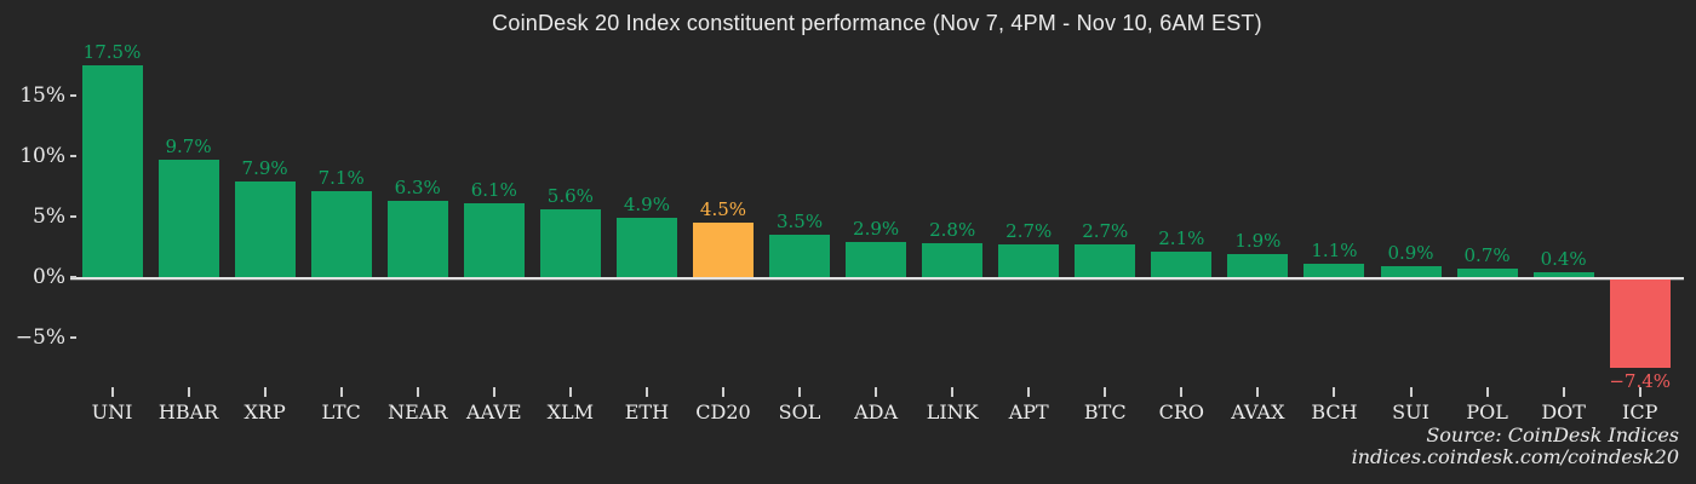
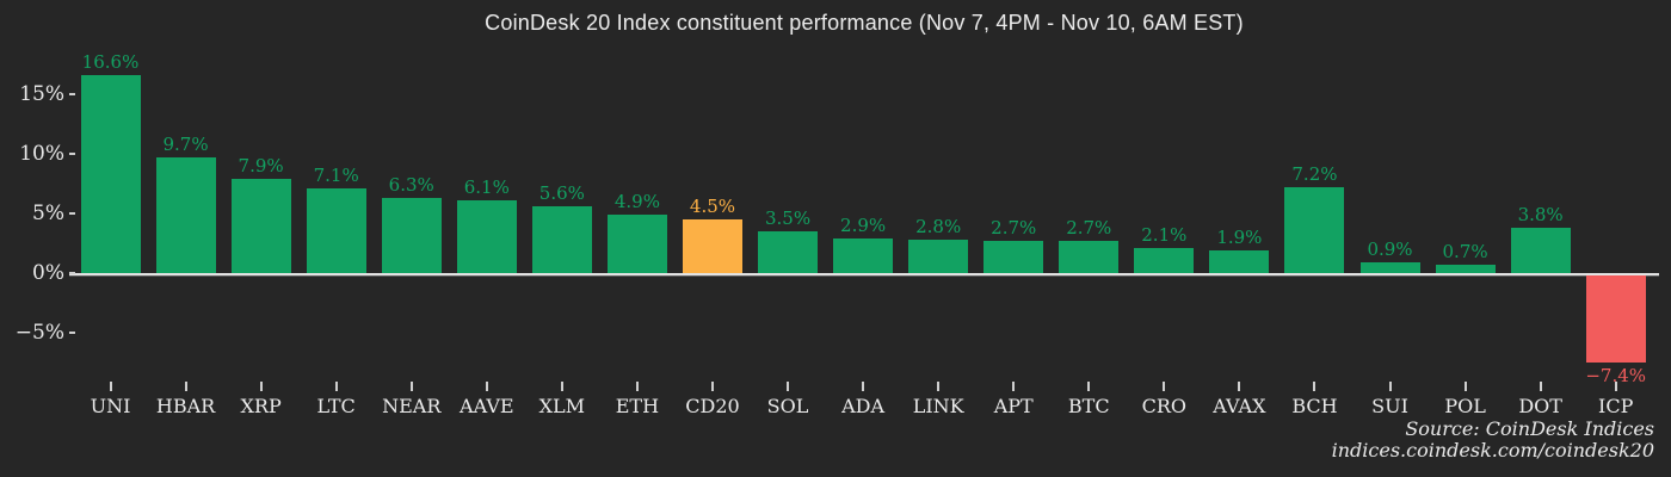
UNI: 17.5% -> 16.6%
BCH: 1.1% -> 7.2%
DOT: 0.4% -> 3.8%
